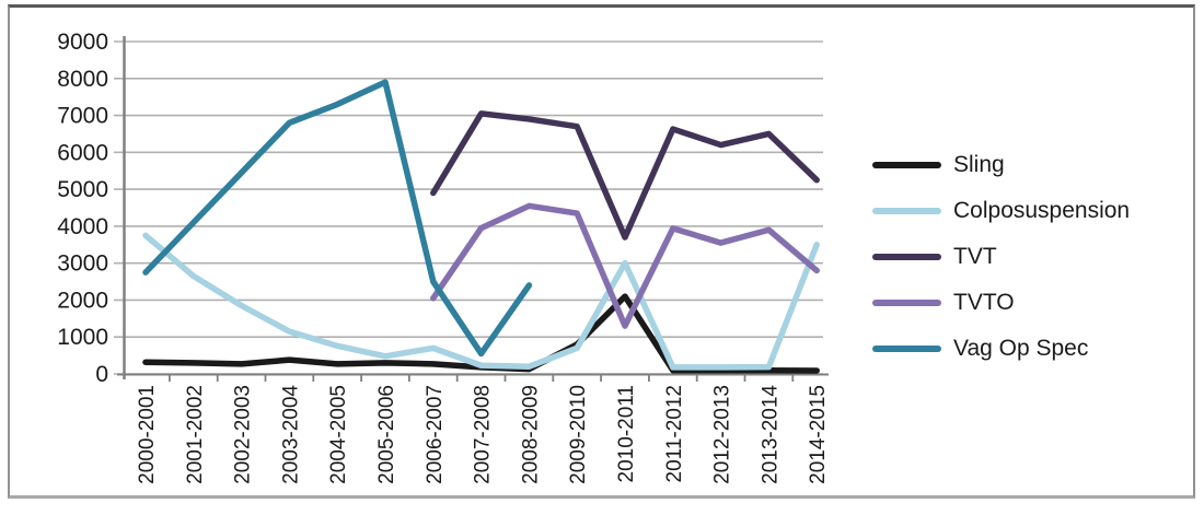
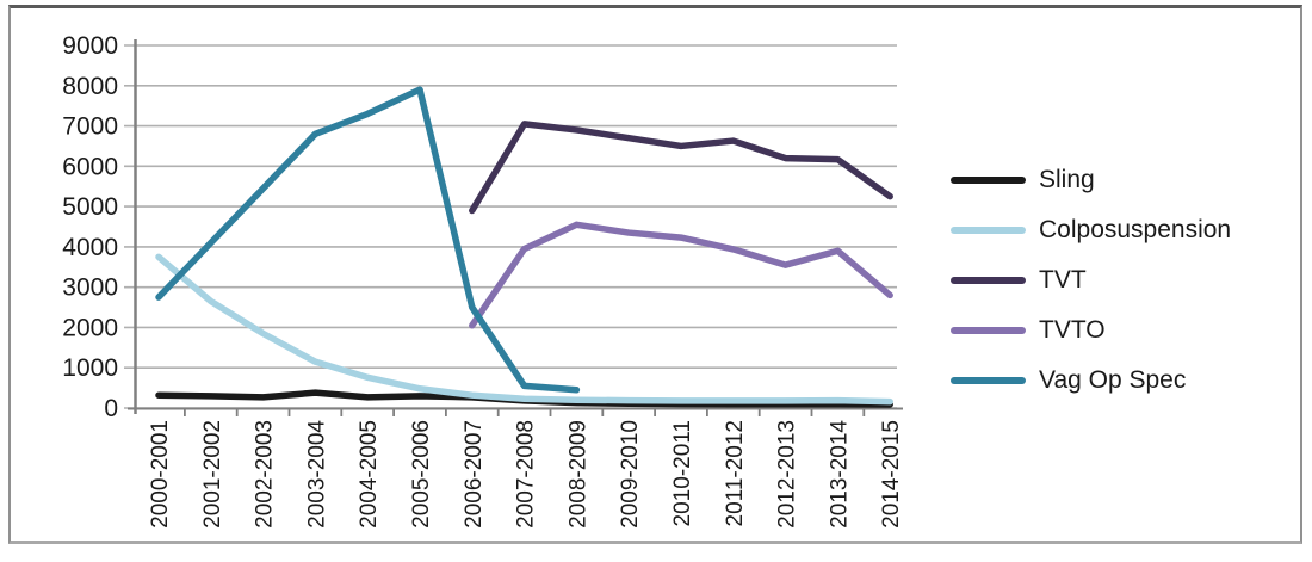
Colposuspension/2006-2007: 700 -> 300
Vag Op Spec/2008-2009: 2400 -> 400
Sling/2009-2010: 800 -> 100
Colposuspension/2009-2010: 700 -> 200
Sling/2010-2011: 2100 -> 100
Colposuspension/2010-2011: 3000 -> 200
TVT/2010-2011: 3700 -> 6500
TVTO/2010-2011: 1300 -> 4200
TVT/2013-2014: 6500 -> 6200
Colposuspension/2014-2015: 3500 -> 200
